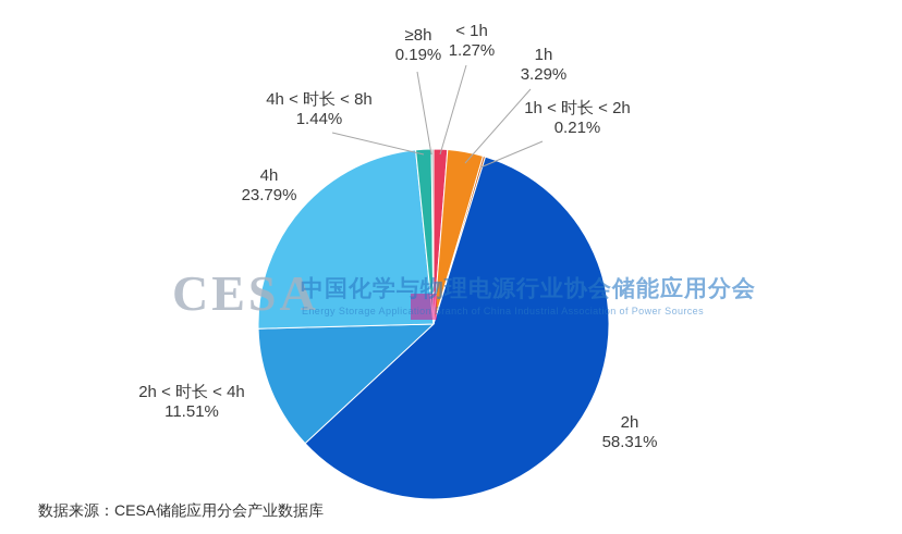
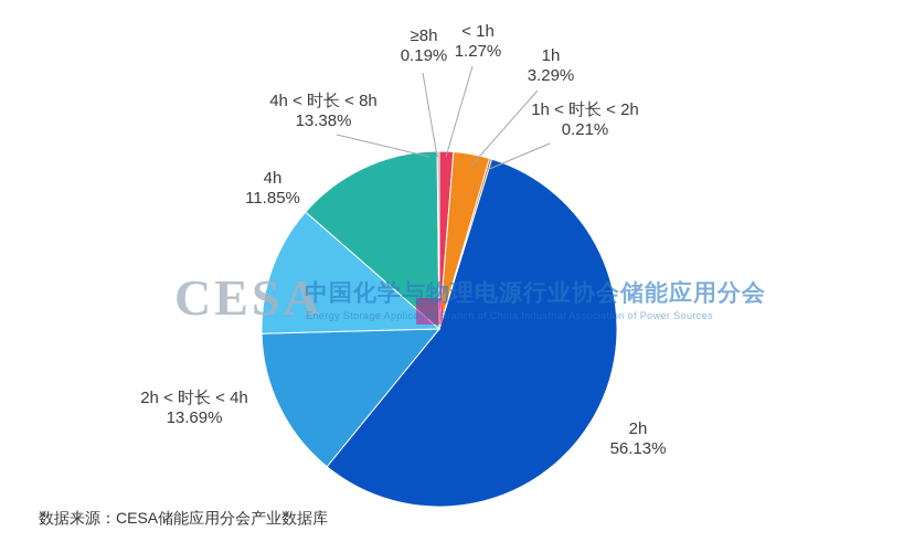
2h: 58.31% -> 56.13%
2h < 时长 < 4h: 11.51% -> 13.69%
4h: 23.79% -> 11.85%
4h < 时长 < 8h: 1.44% -> 13.38%
